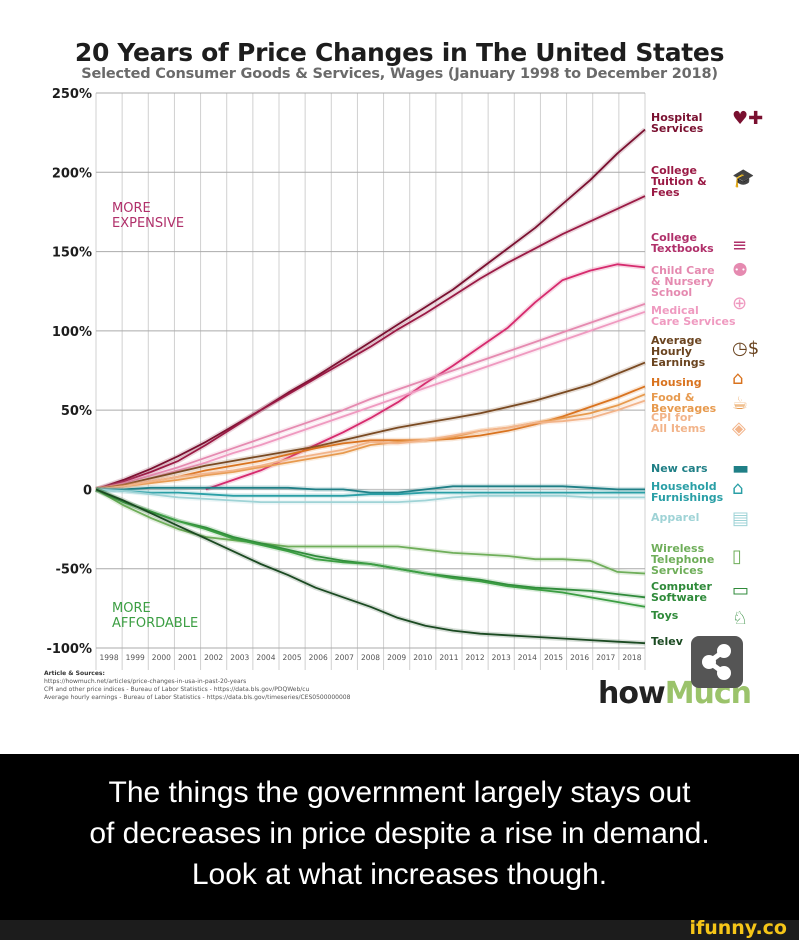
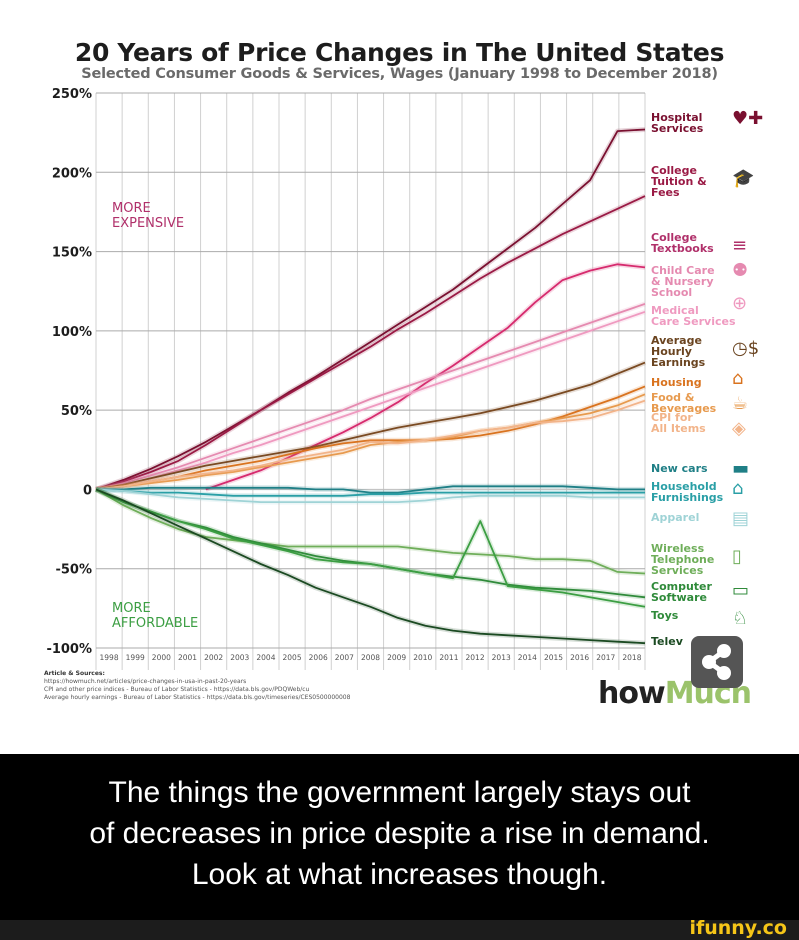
Toys/2012: -58% -> -20%
Hospital Services/2017: 212% -> 226%
